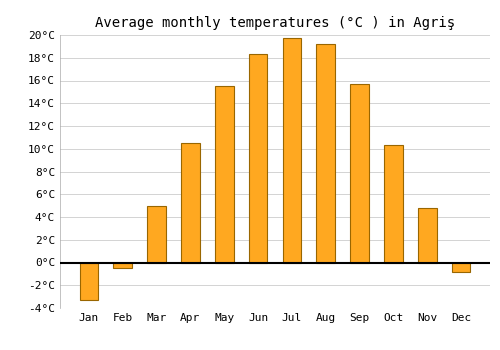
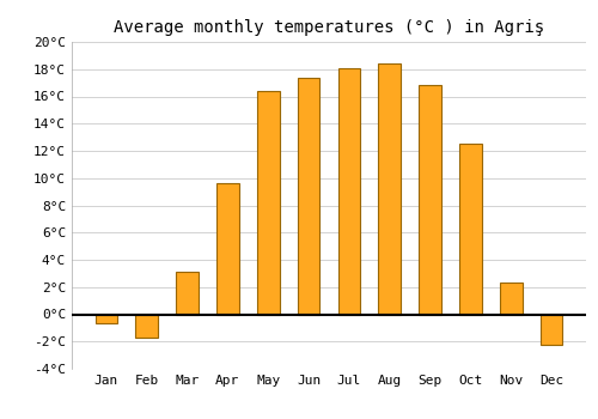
Jan: -3.3°C -> -0.7°C
Feb: -0.5°C -> -1.7°C
Mar: 5.0°C -> 3.1°C
Apr: 10.5°C -> 9.6°C
May: 15.5°C -> 16.4°C
Jun: 18.3°C -> 17.4°C
Jul: 19.7°C -> 18.1°C
Aug: 19.2°C -> 18.4°C
Sep: 15.7°C -> 16.8°C
Oct: 10.3°C -> 12.5°C
Nov: 4.8°C -> 2.3°C
Dec: -0.8°C -> -2.2°C
